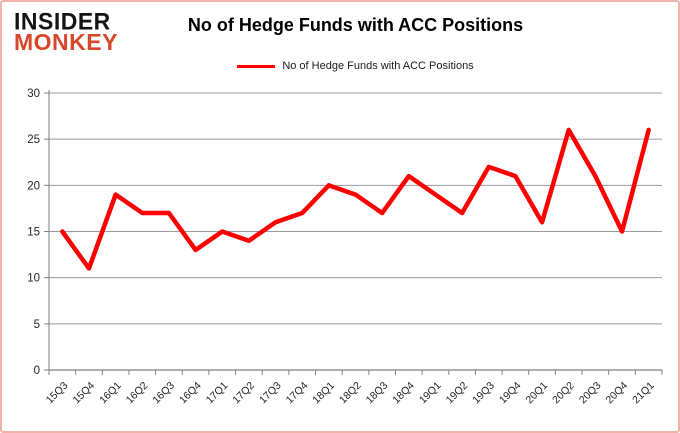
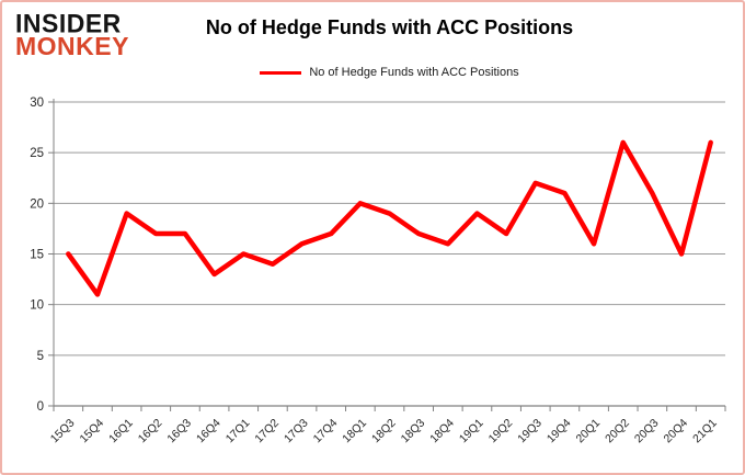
18Q4: 21 -> 16
